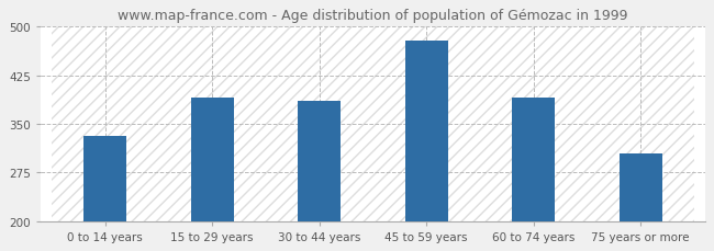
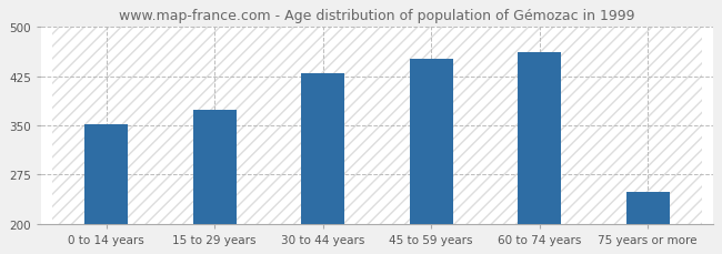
0 to 14 years: 332 -> 352
15 to 29 years: 390 -> 373
30 to 44 years: 386 -> 430
45 to 59 years: 478 -> 451
60 to 74 years: 390 -> 462
75 years or more: 304 -> 248
